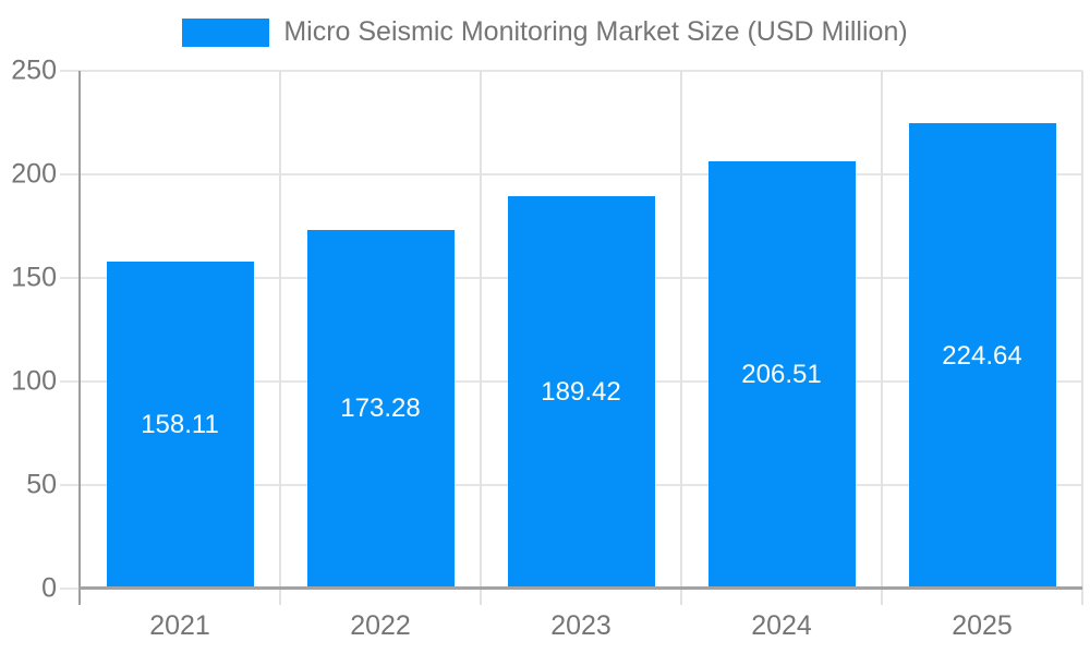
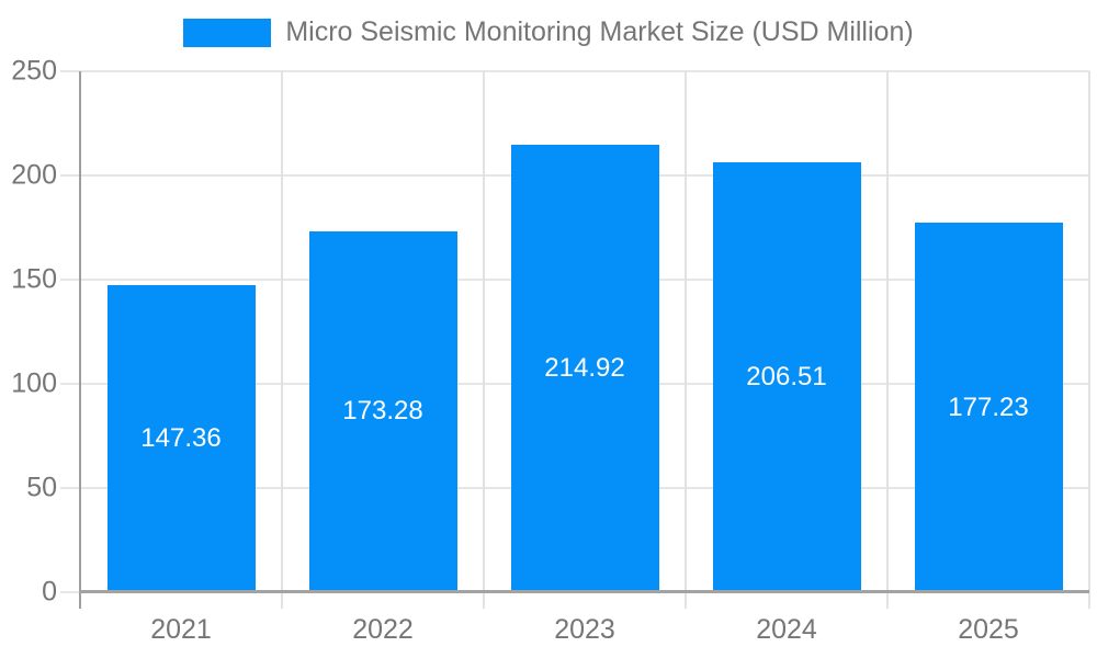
2021: 158.11 -> 147.36
2023: 189.42 -> 214.92
2025: 224.64 -> 177.23
